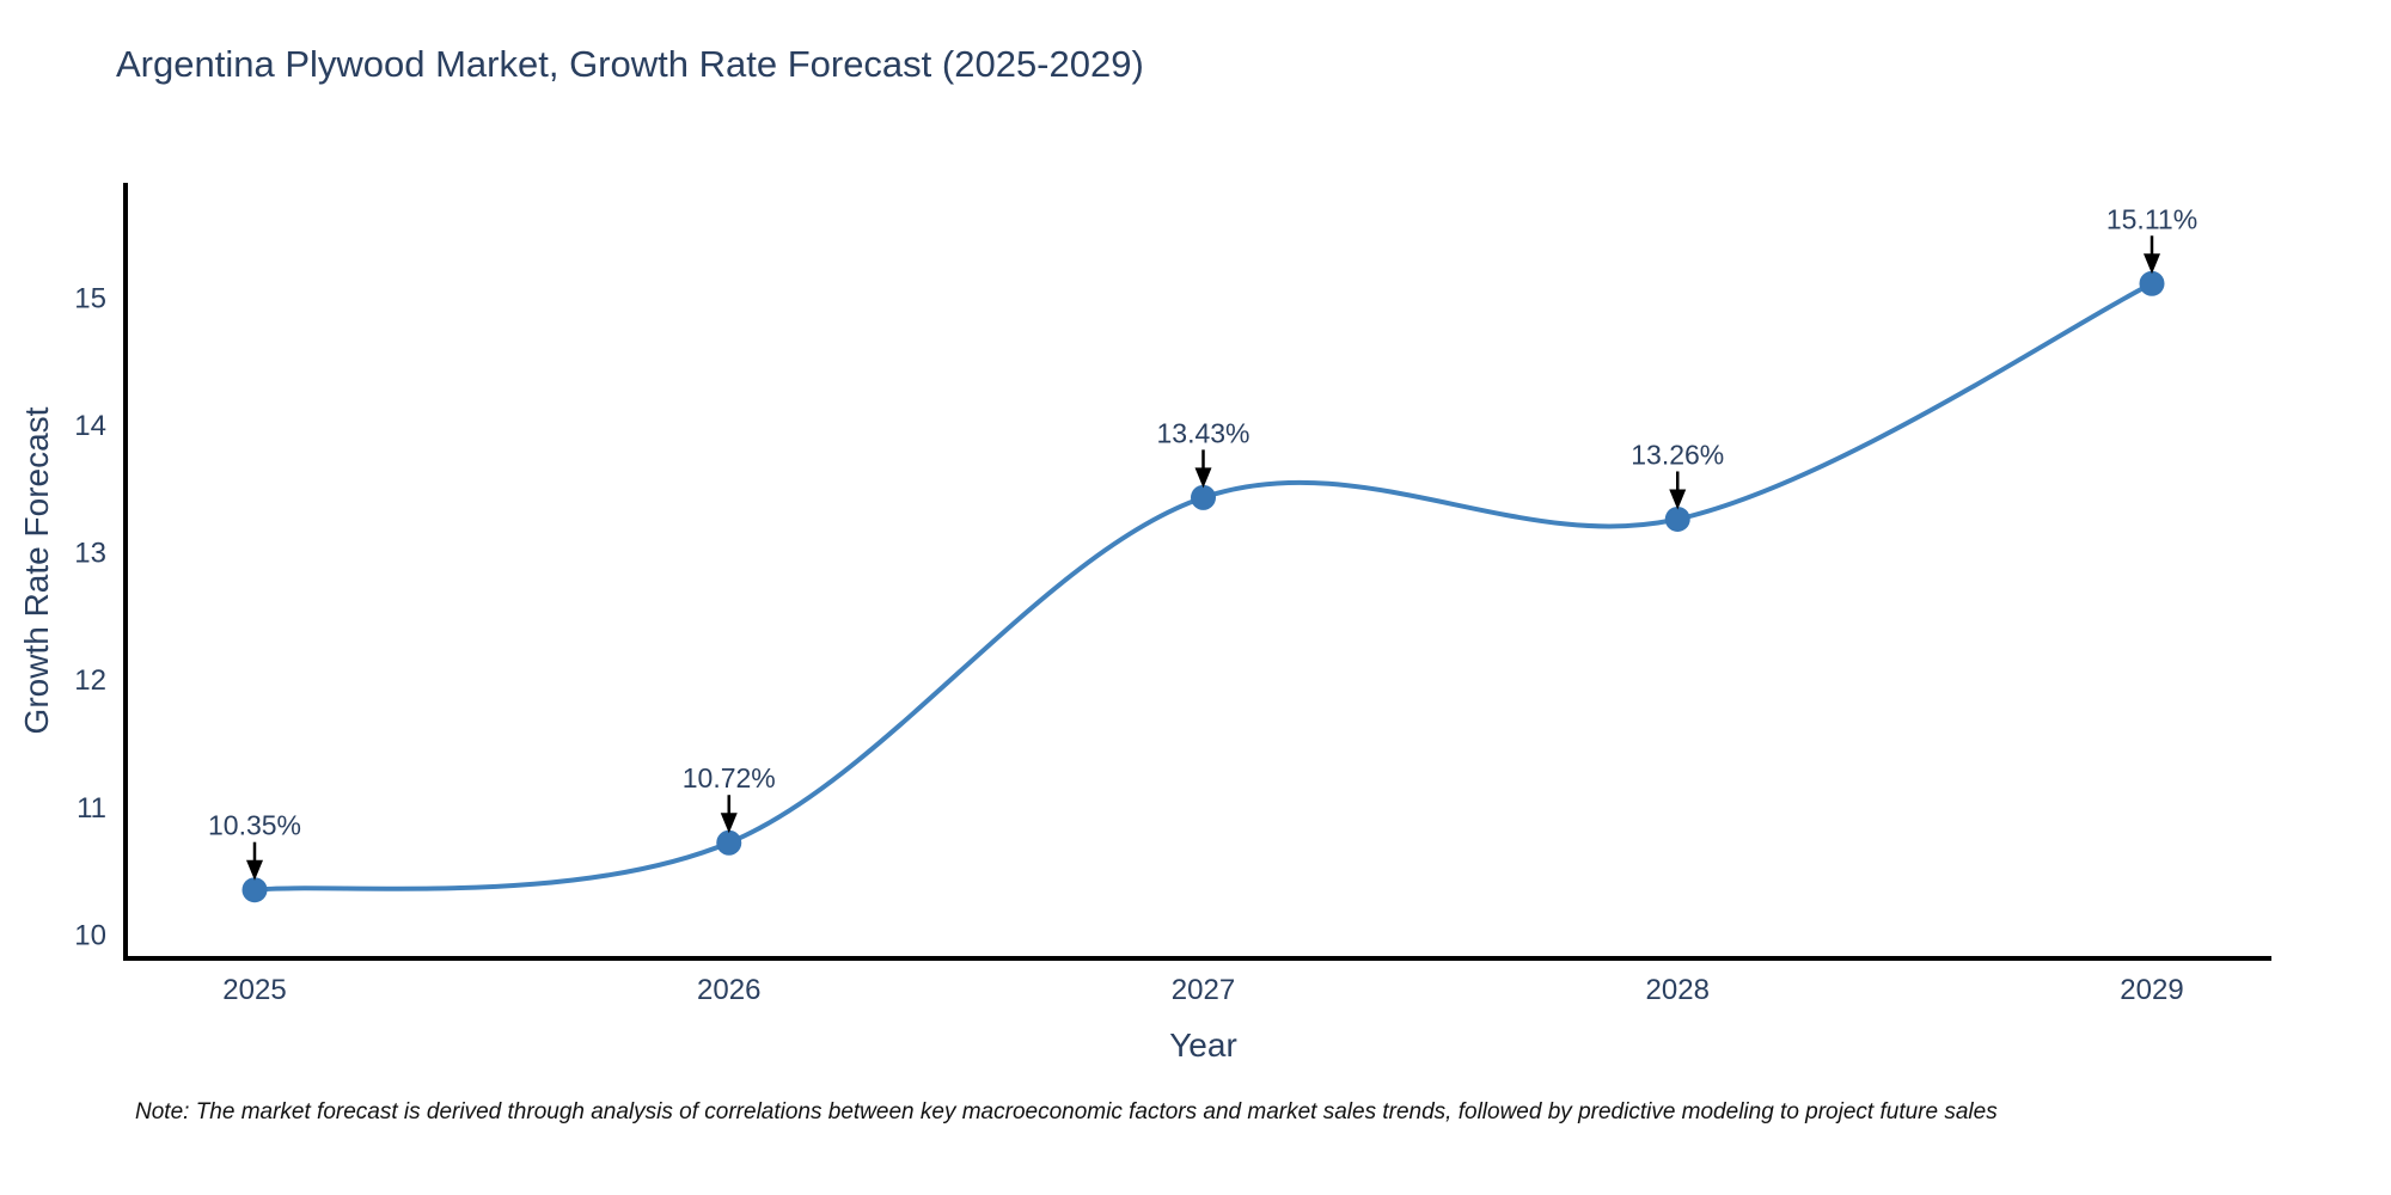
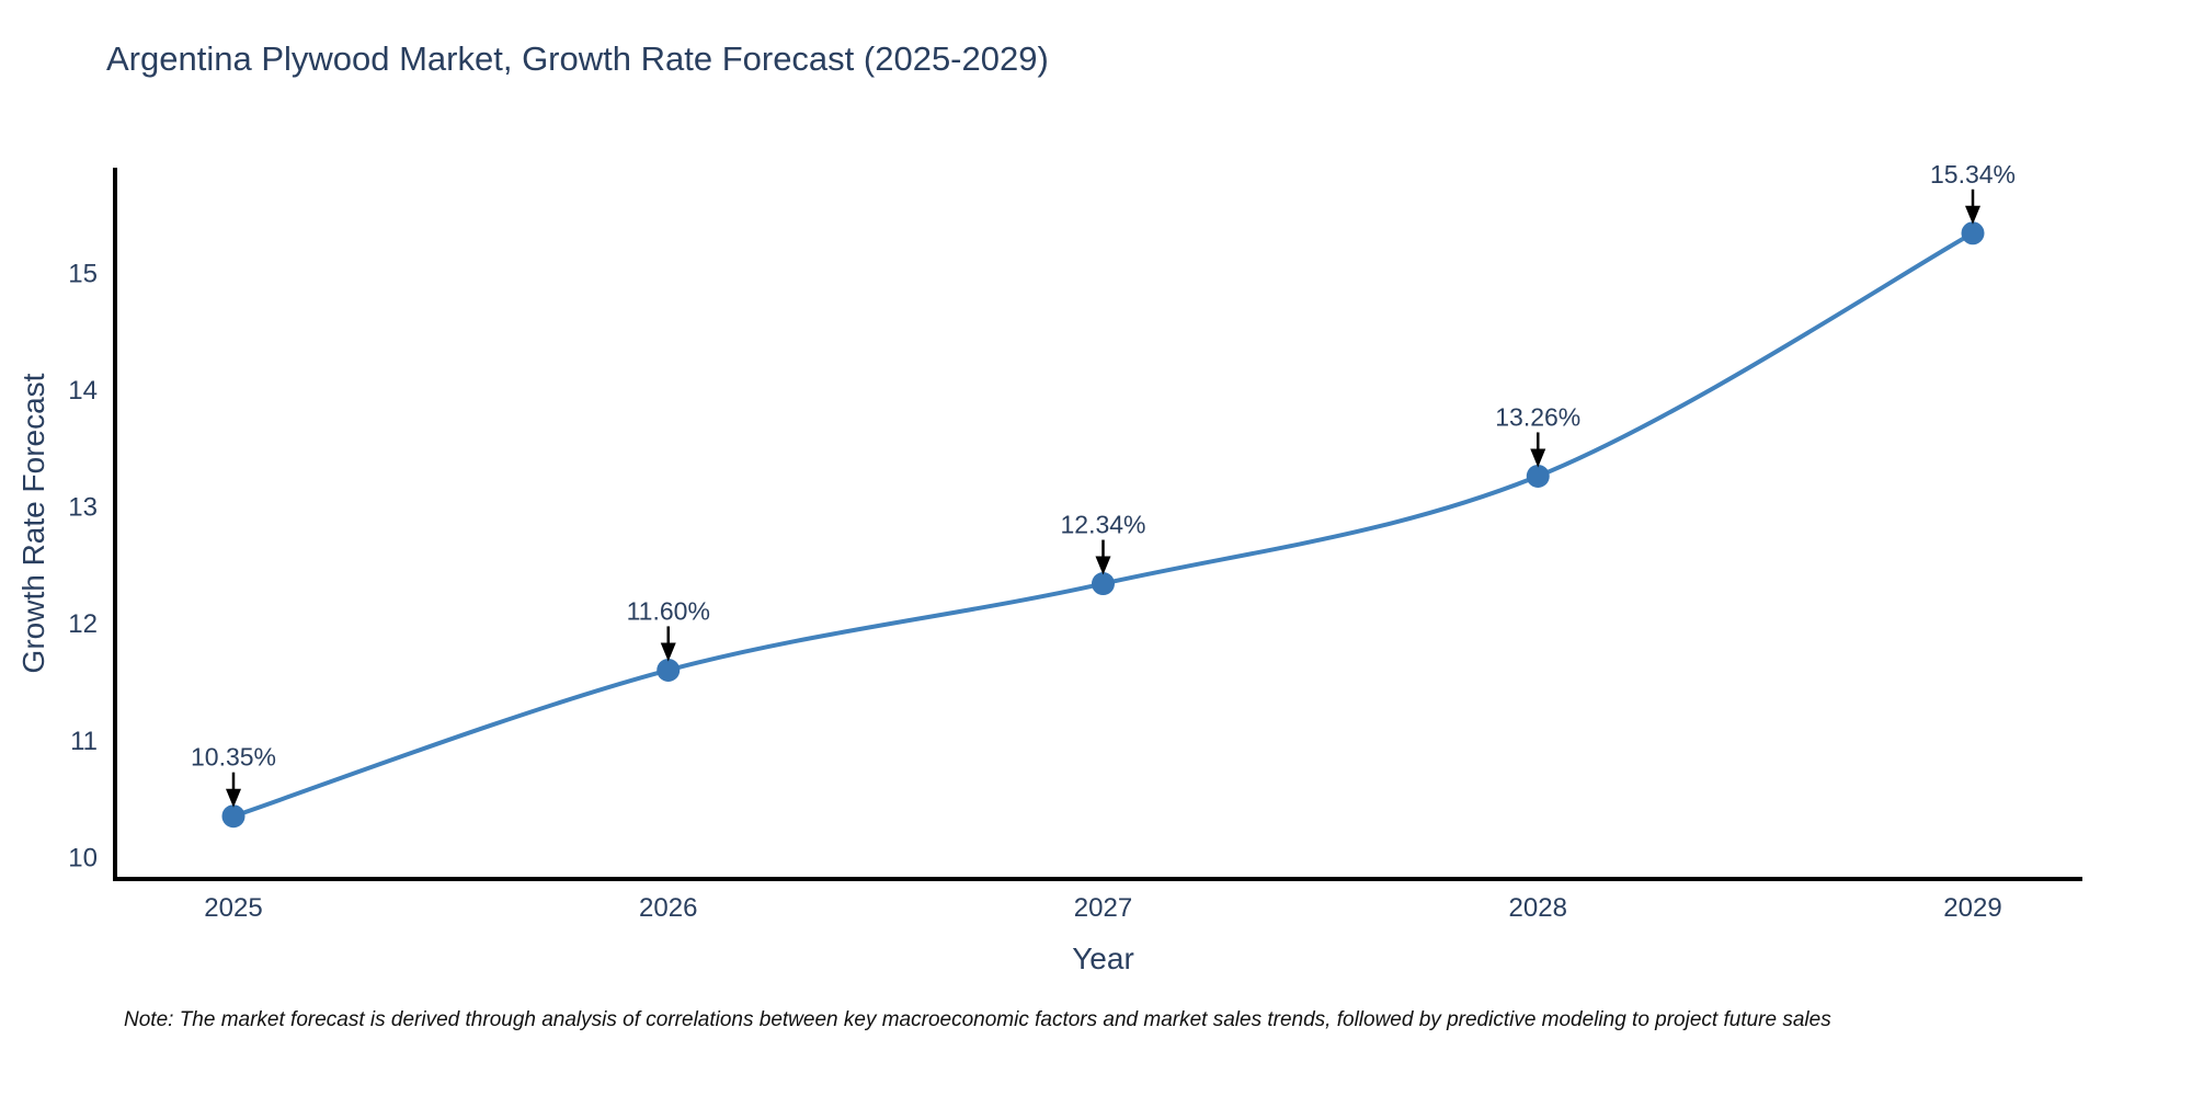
2026: 10.72% -> 11.60%
2027: 13.43% -> 12.34%
2029: 15.11% -> 15.34%
